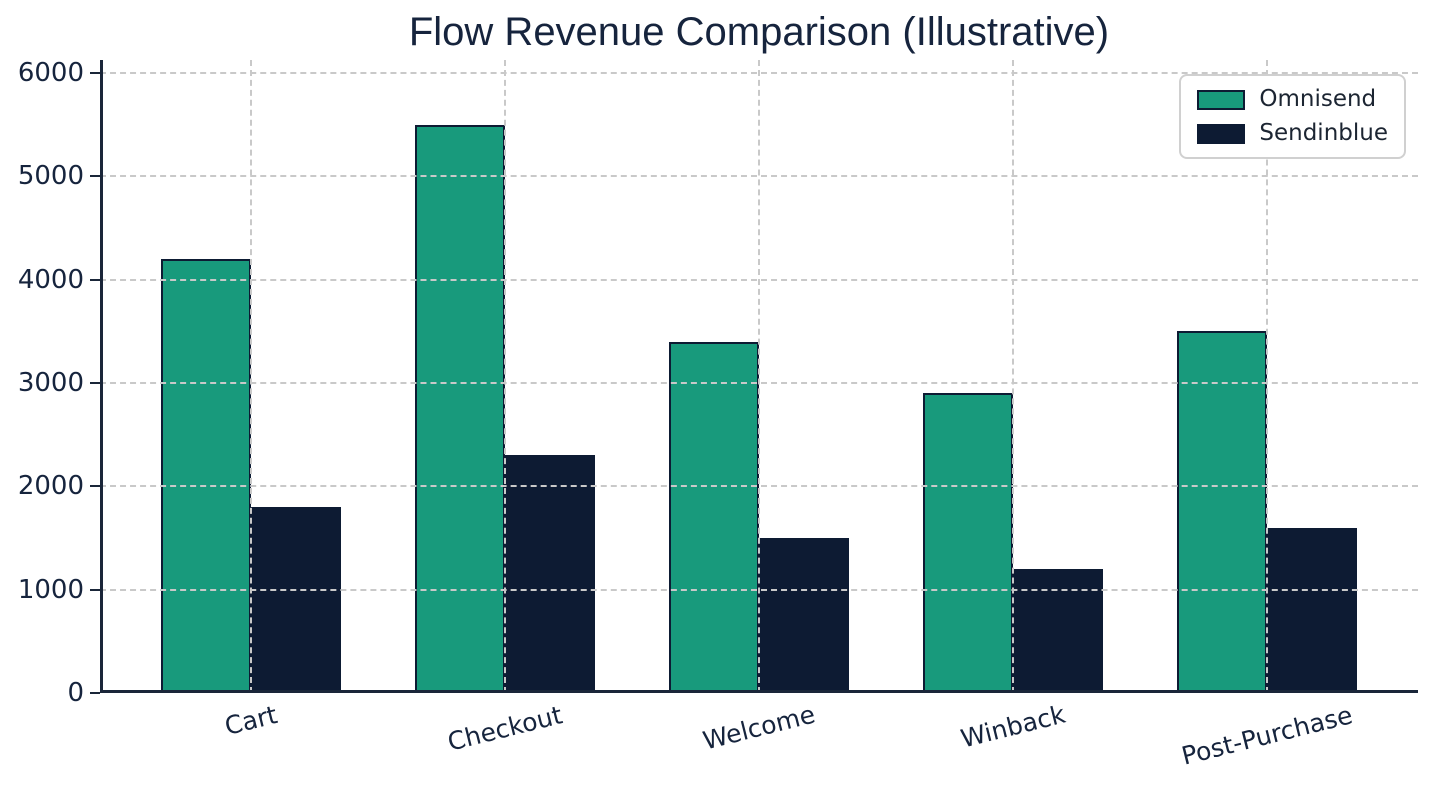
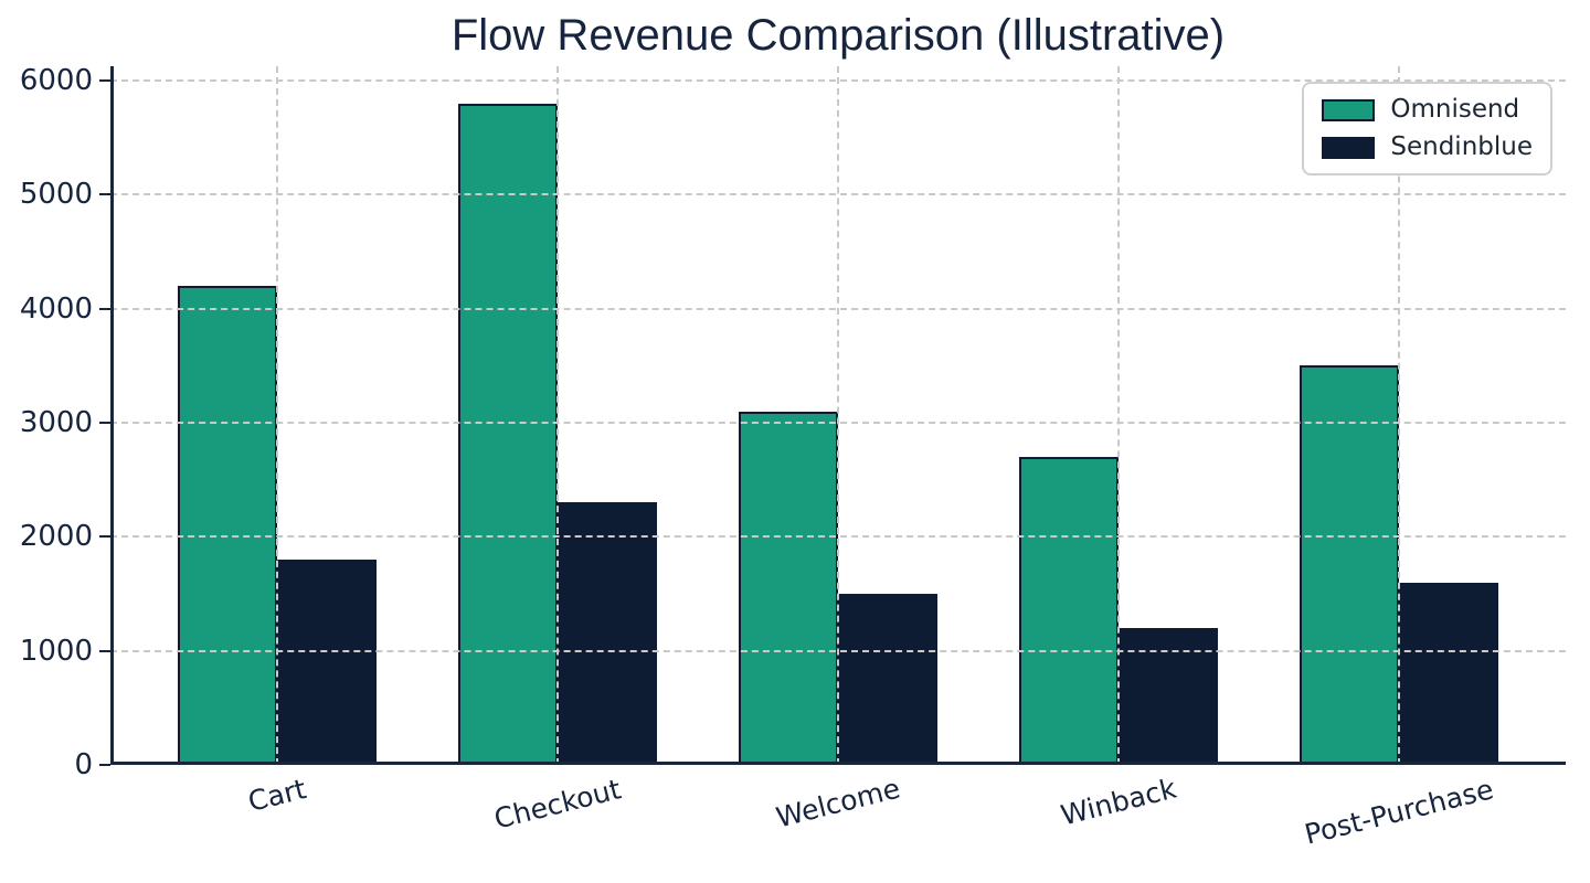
Omnisend/Checkout: 5500 -> 5800
Omnisend/Welcome: 3400 -> 3100
Omnisend/Winback: 2900 -> 2700
